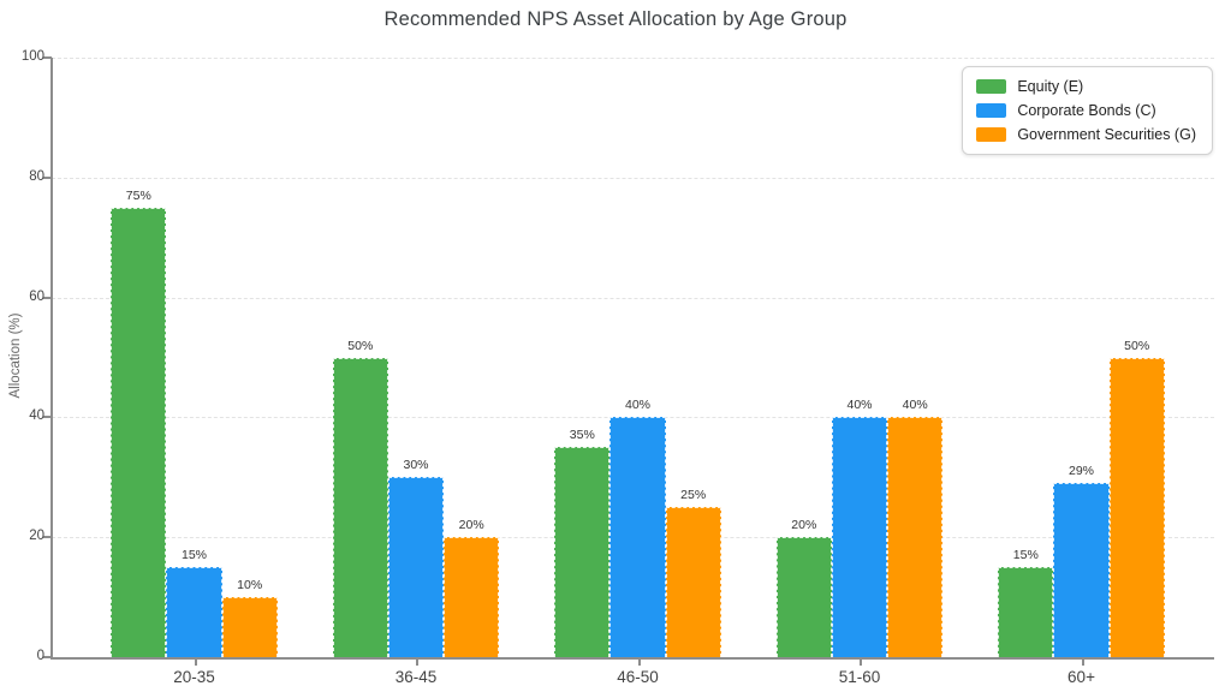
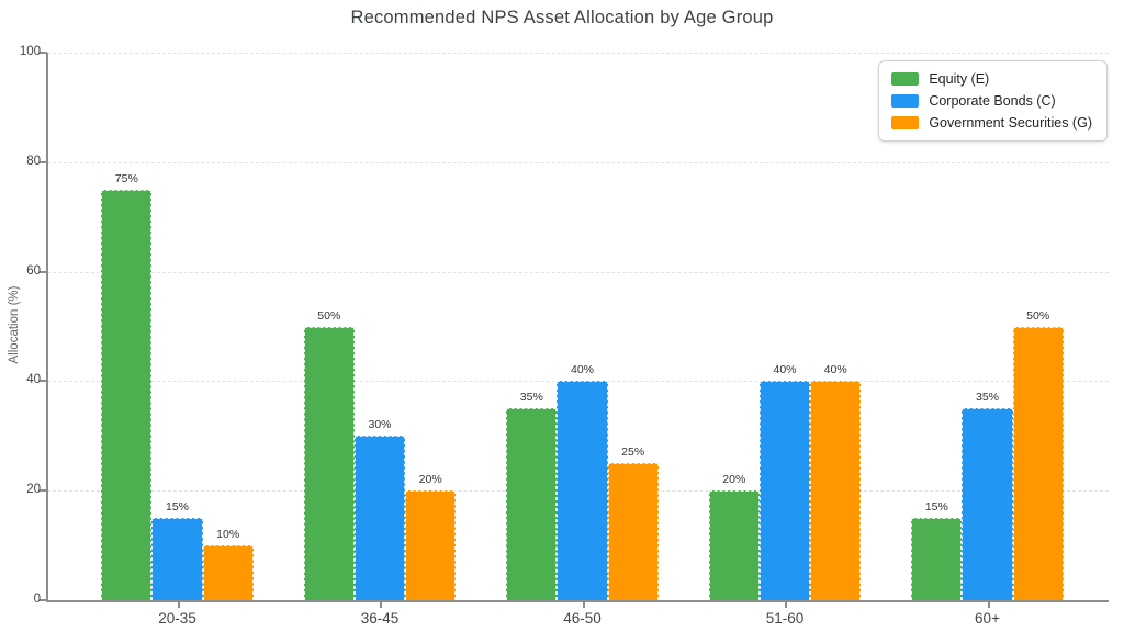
Corporate Bonds (C)/60+: 29% -> 35%
